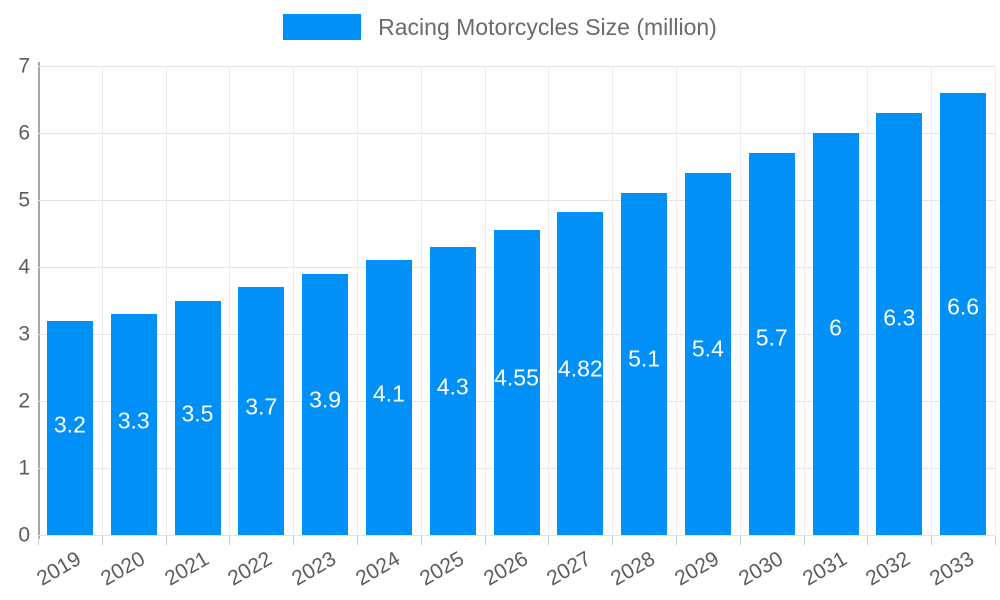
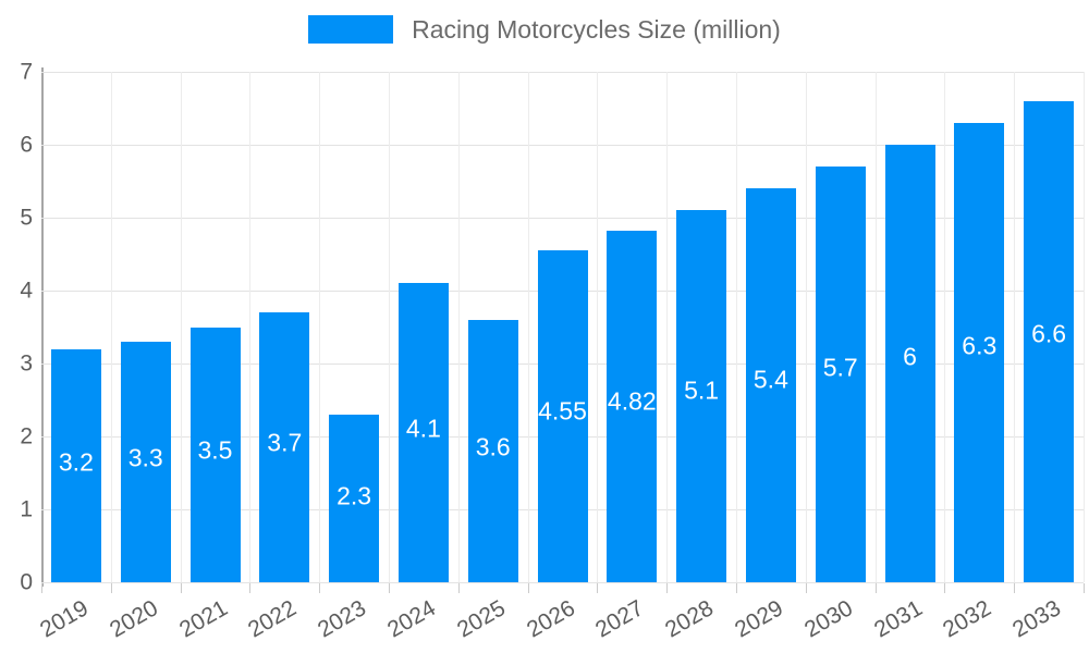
2023: 3.9 -> 2.3
2025: 4.3 -> 3.6
